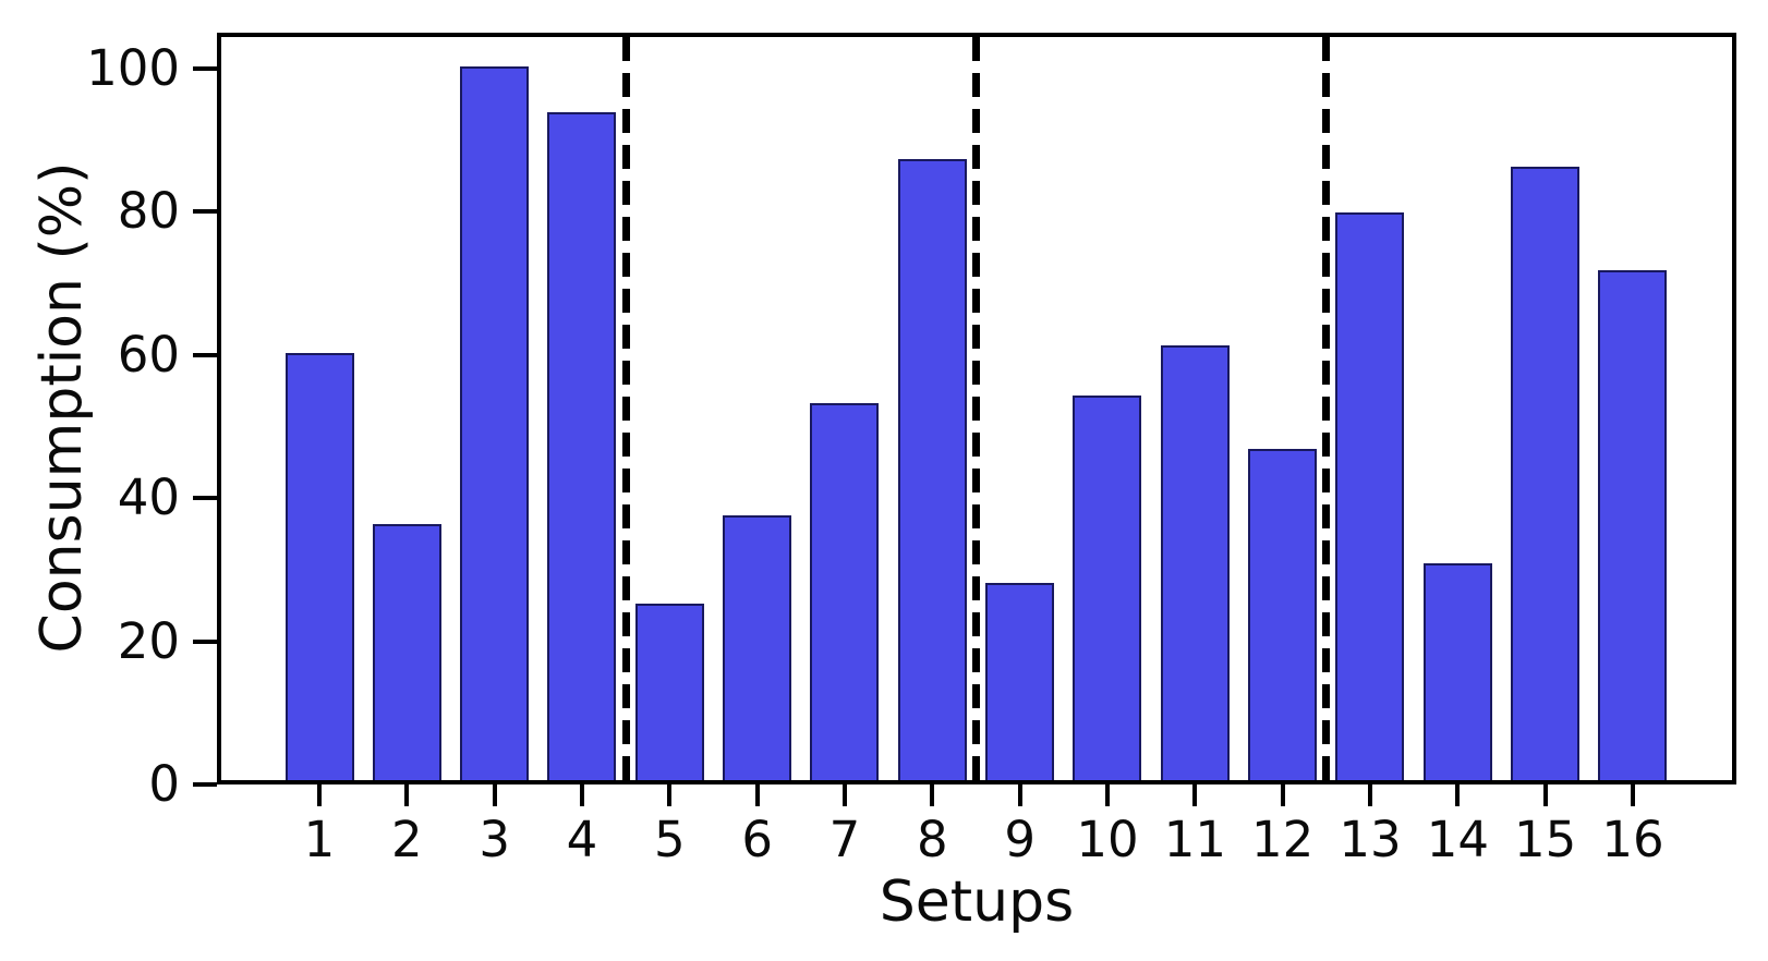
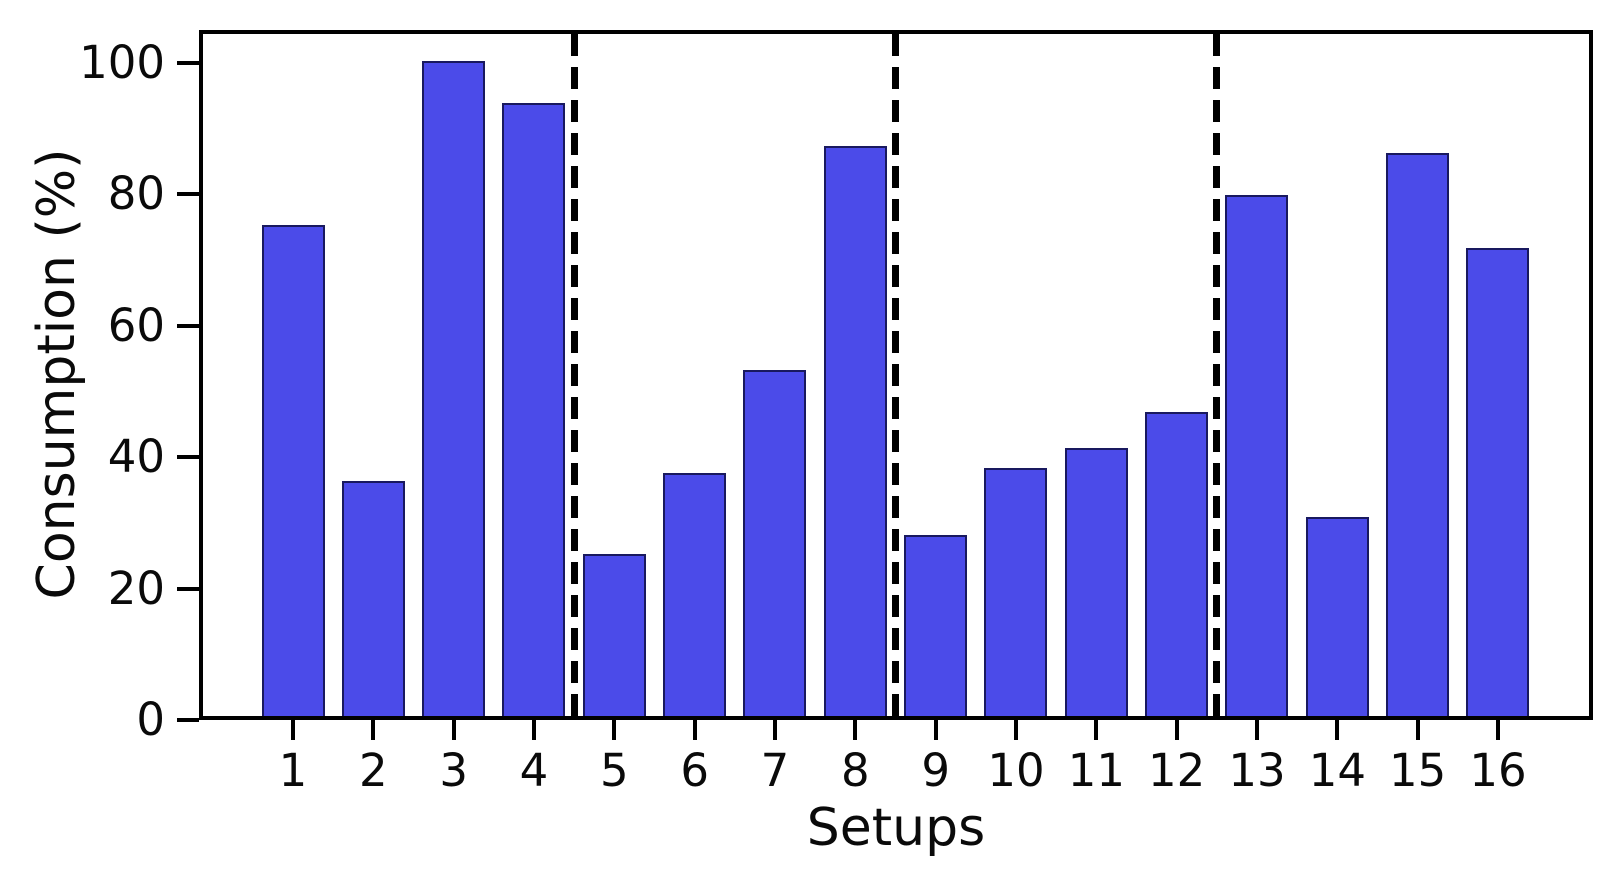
1: 60 -> 75
10: 54 -> 38
11: 61 -> 41
